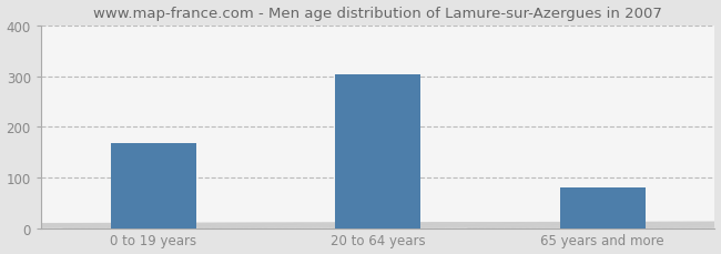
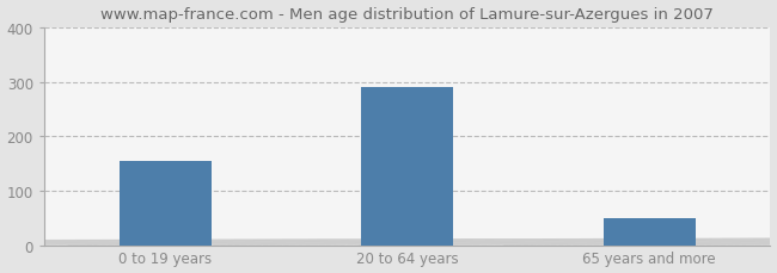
0 to 19 years: 168 -> 155
20 to 64 years: 303 -> 290
65 years and more: 80 -> 50
